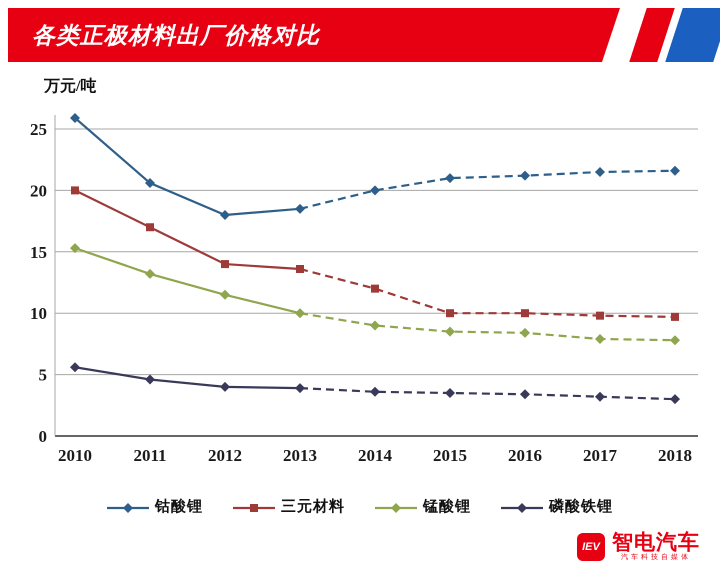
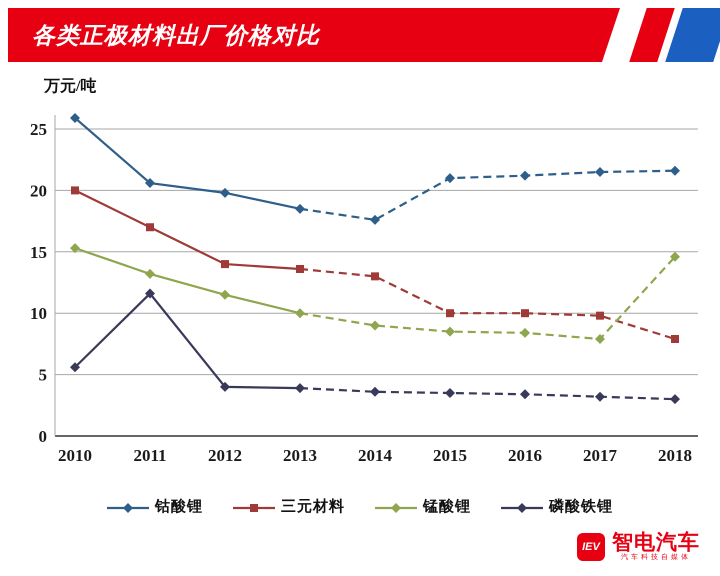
磷酸铁锂/2011: 4.6 -> 11.6
钴酸锂/2012: 18.0 -> 19.8
钴酸锂/2014: 20.0 -> 17.6
三元材料/2014: 12.0 -> 13.0
三元材料/2018: 9.7 -> 7.9
锰酸锂/2018: 7.8 -> 14.6
